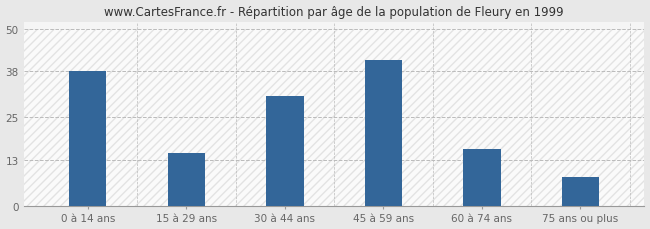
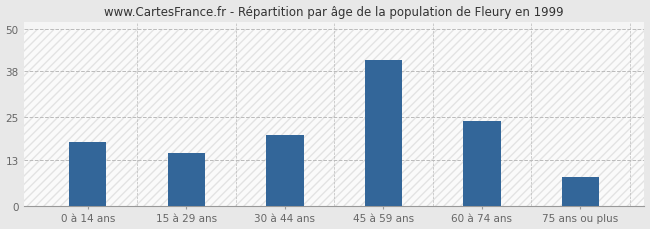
0 à 14 ans: 38 -> 18
30 à 44 ans: 31 -> 20
60 à 74 ans: 16 -> 24
